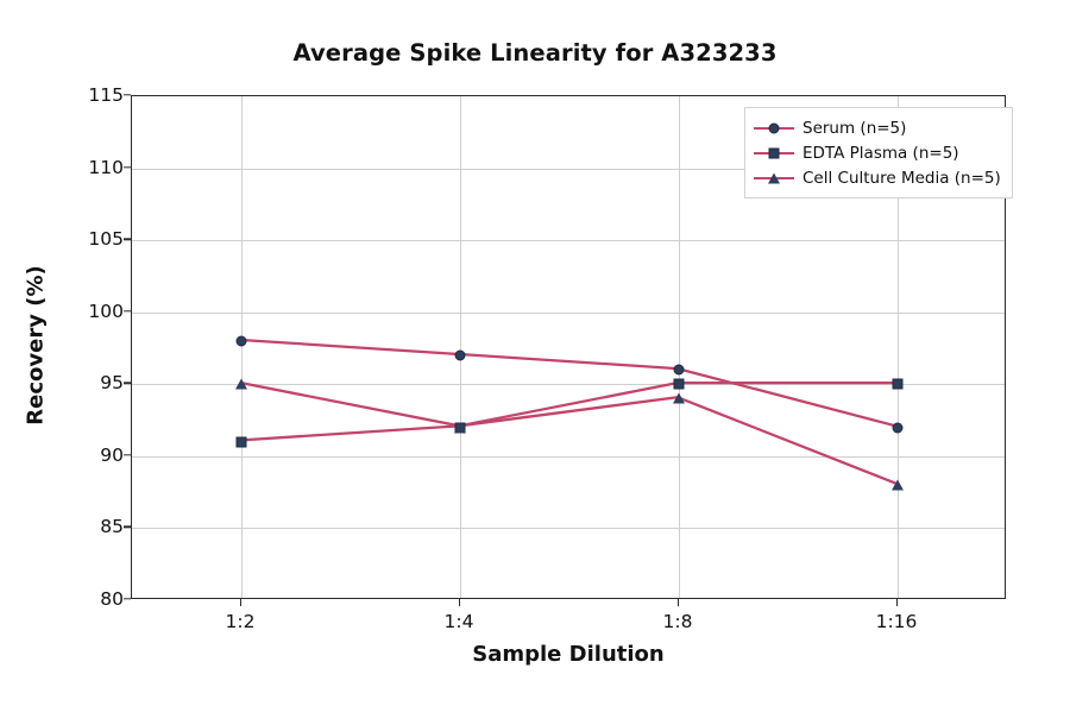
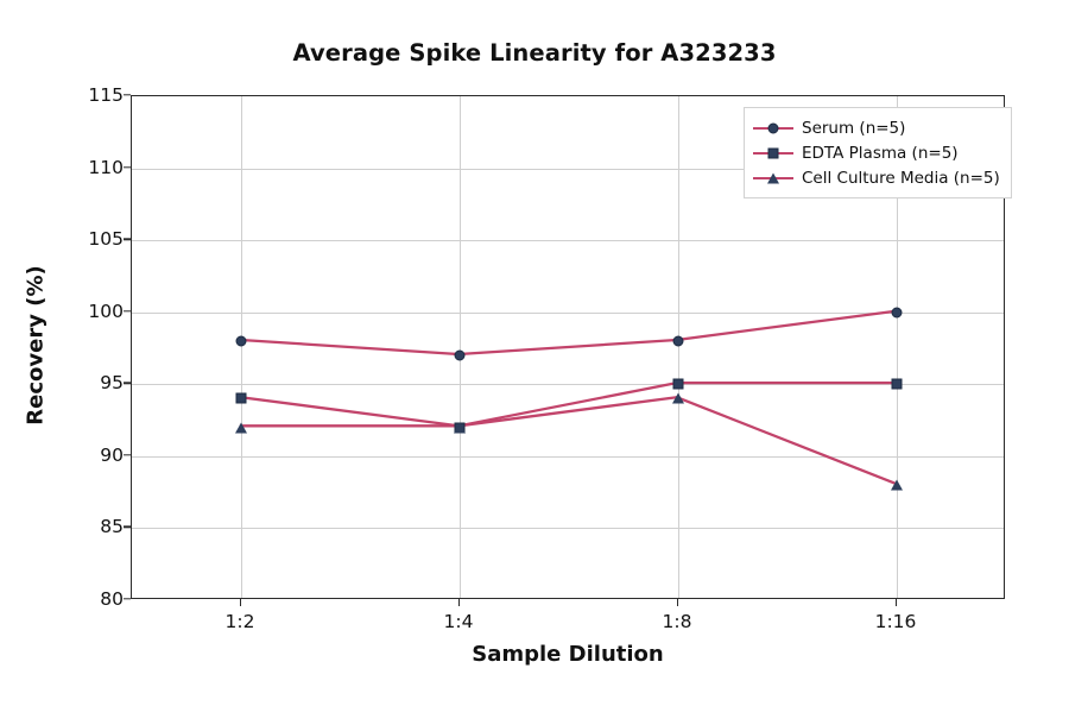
EDTA Plasma (n=5)/1:2: 91 -> 94
Cell Culture Media (n=5)/1:2: 95 -> 92
Serum (n=5)/1:8: 96 -> 98
Serum (n=5)/1:16: 92 -> 100
